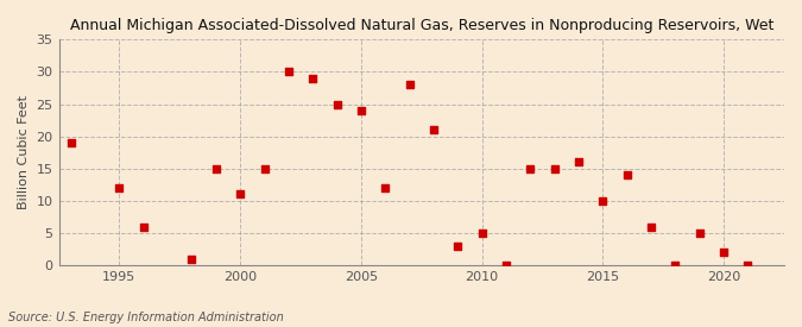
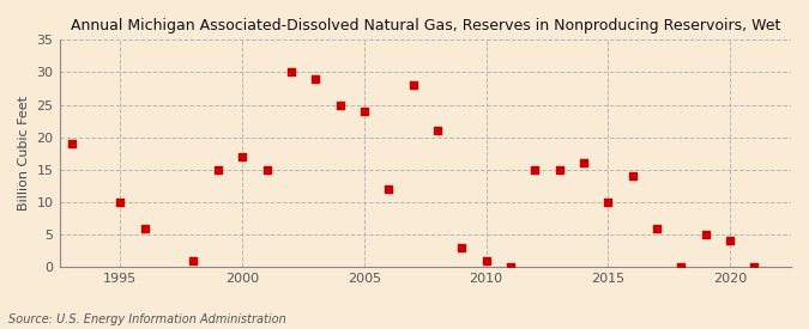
1995: 12 -> 10
2000: 11 -> 17
2010: 5 -> 1
2020: 2 -> 4
